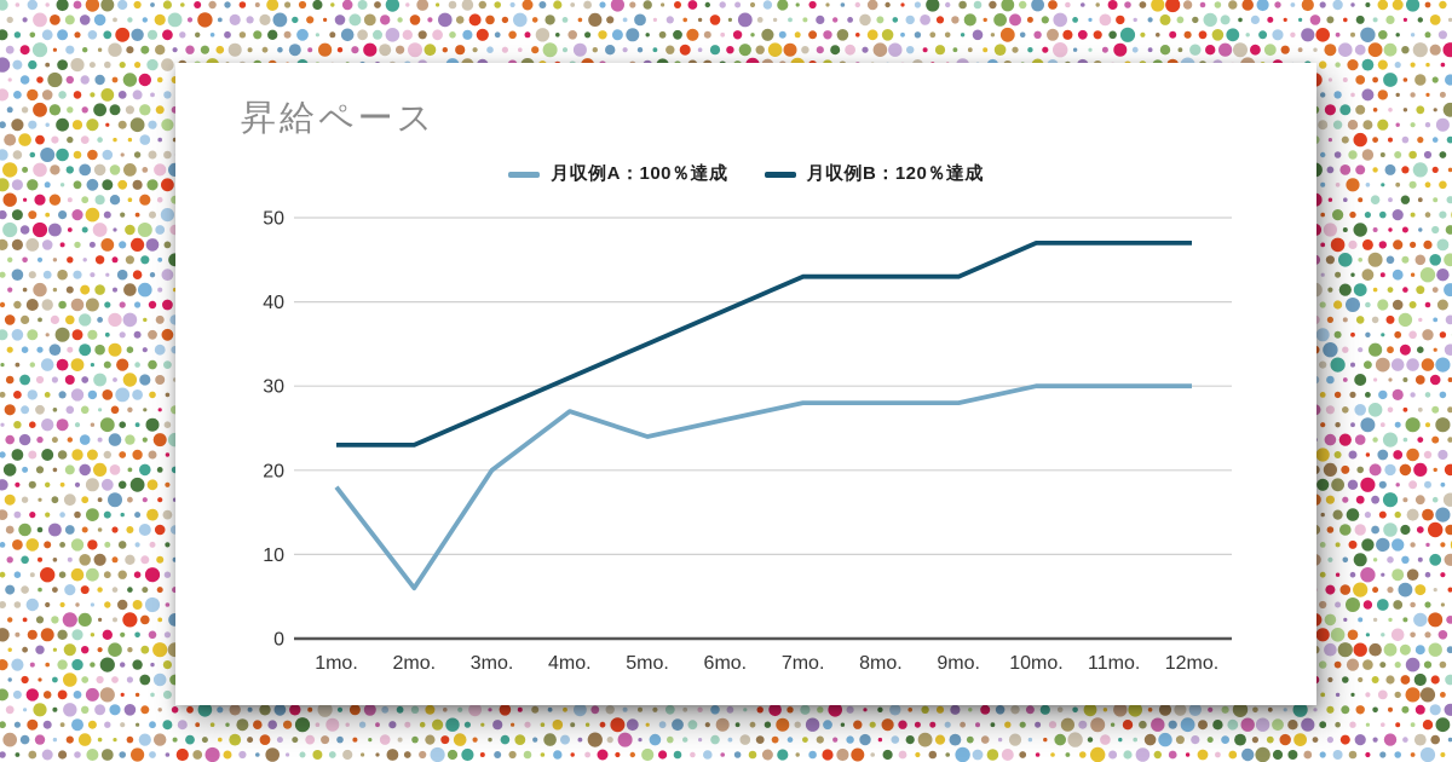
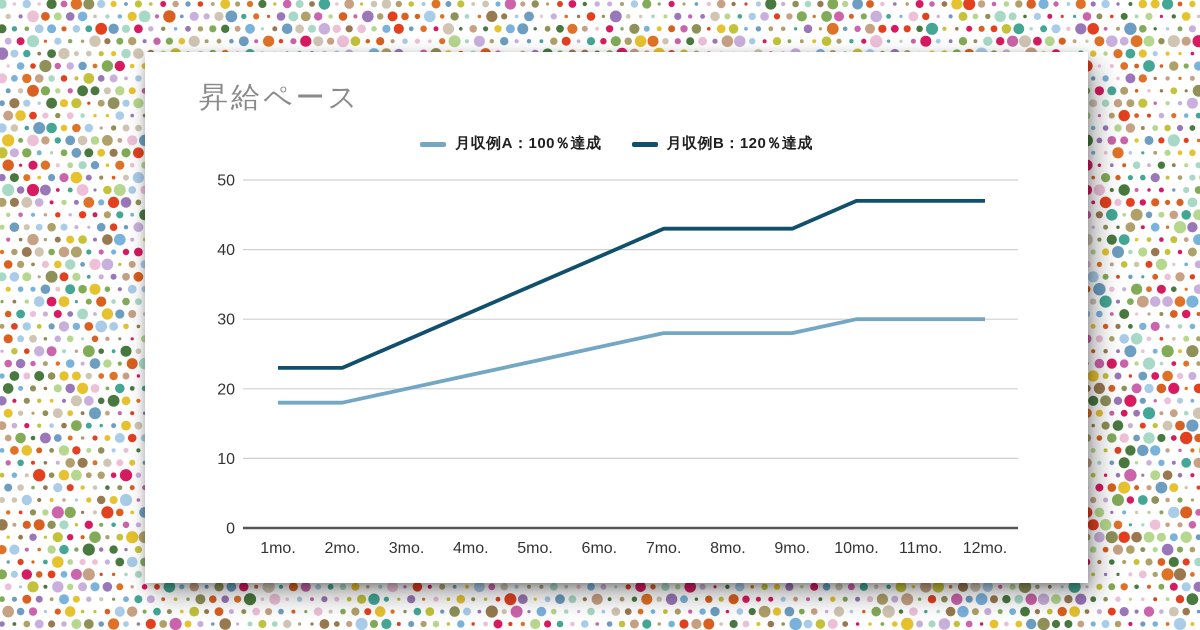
月収例A：100％達成/2mo.: 6 -> 18
月収例A：100％達成/4mo.: 27 -> 22
